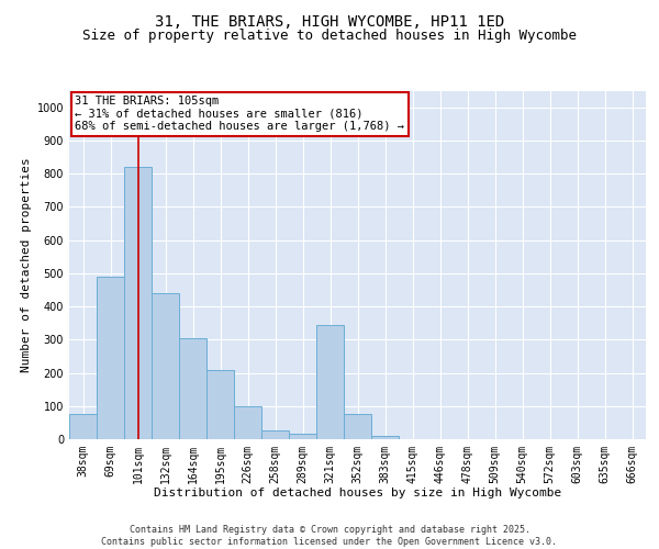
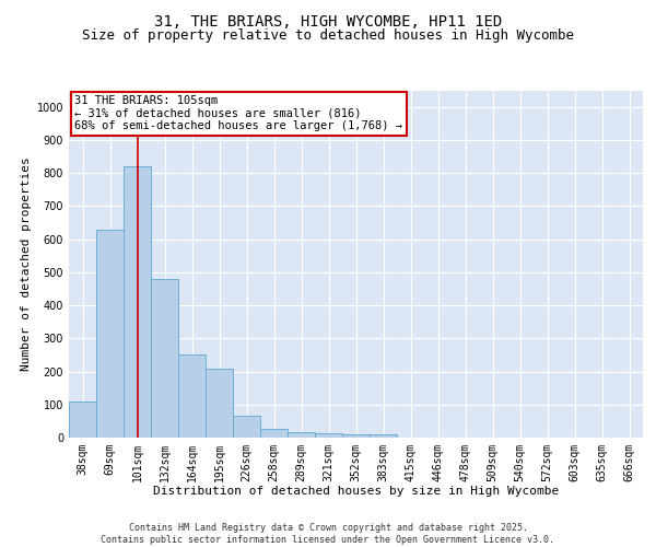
38sqm: 75 -> 110
69sqm: 490 -> 630
132sqm: 440 -> 480
164sqm: 305 -> 250
226sqm: 100 -> 65
321sqm: 345 -> 12
352sqm: 75 -> 10
